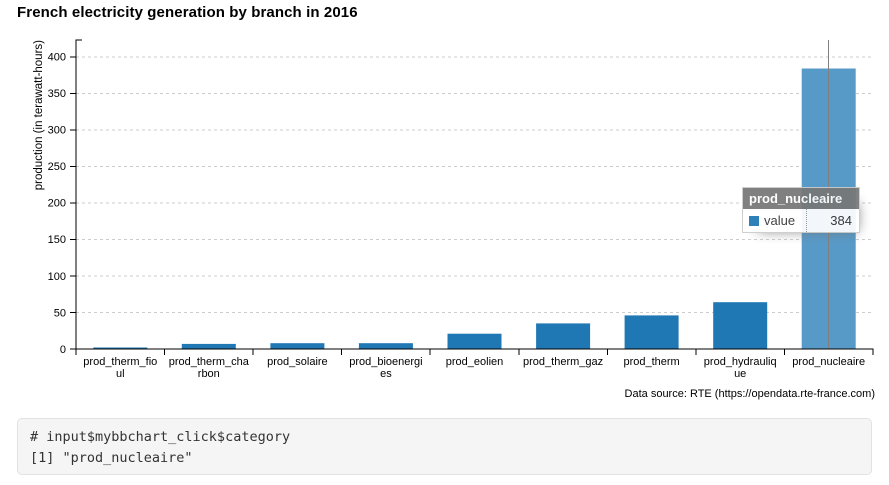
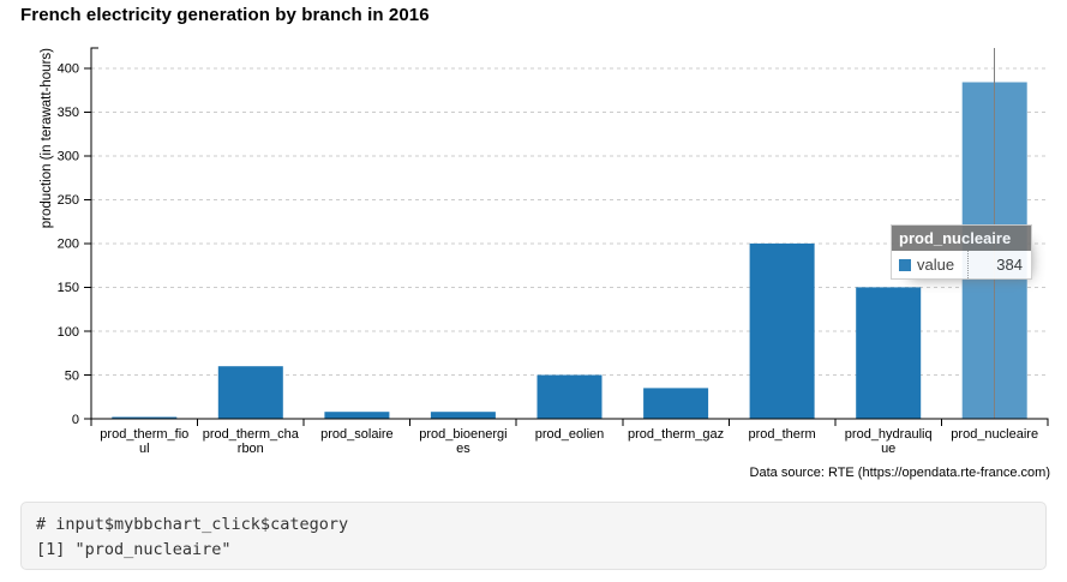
prod_therm_charbon: 10 -> 60
prod_eolien: 20 -> 50
prod_therm: 50 -> 200
prod_hydraulique: 60 -> 150
